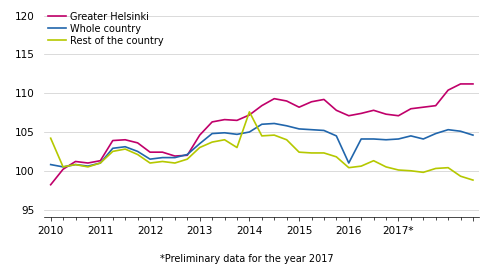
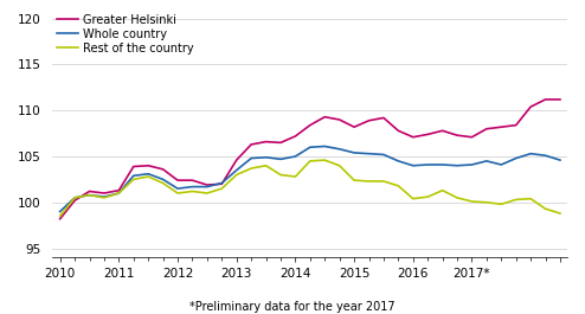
Whole country/2010: 100.8 -> 99.0
Rest of the country/2010: 104.2 -> 98.5
Rest of the country/2014: 107.6 -> 102.8
Whole country/2016: 101.0 -> 104.0
